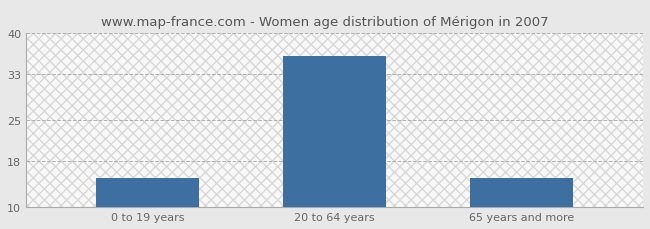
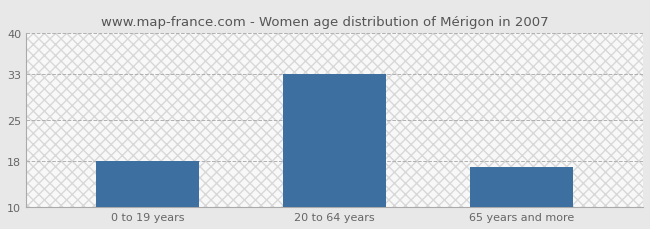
0 to 19 years: 15 -> 18
20 to 64 years: 36 -> 33
65 years and more: 15 -> 17
